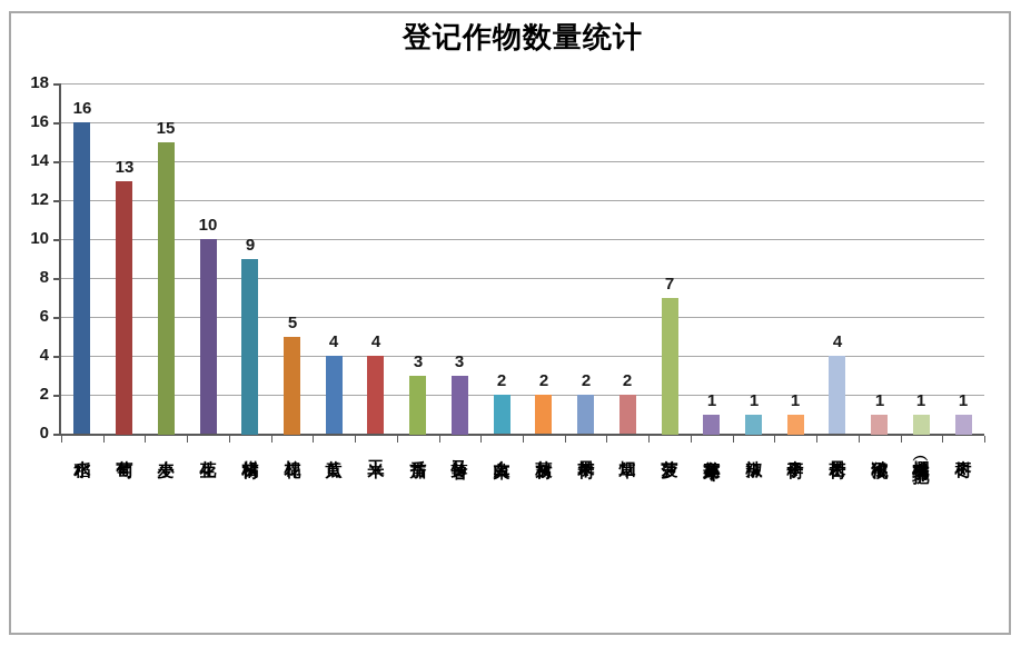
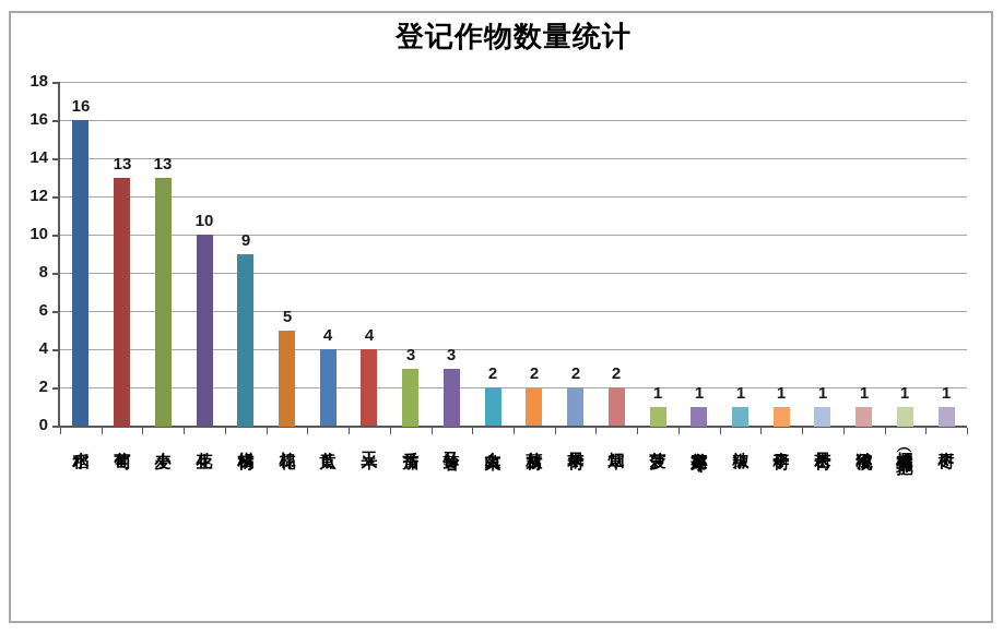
小麦: 15 -> 13
菠萝: 7 -> 1
芒果树: 4 -> 1
